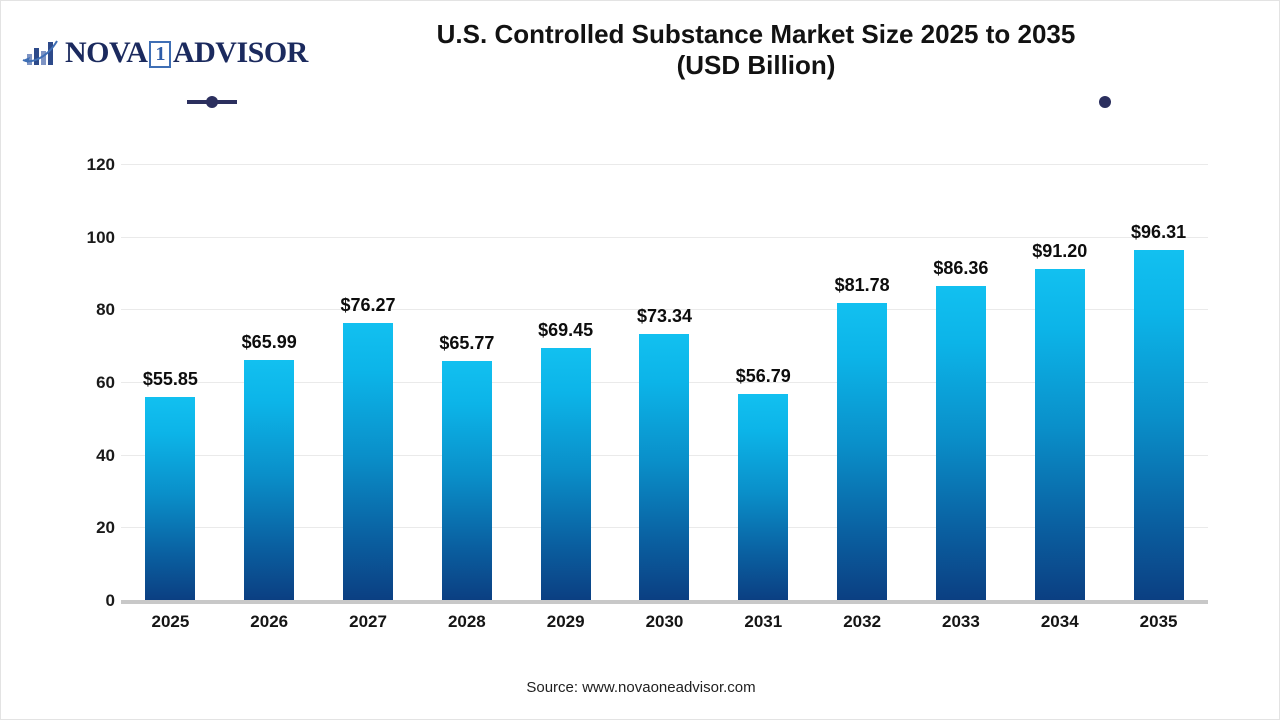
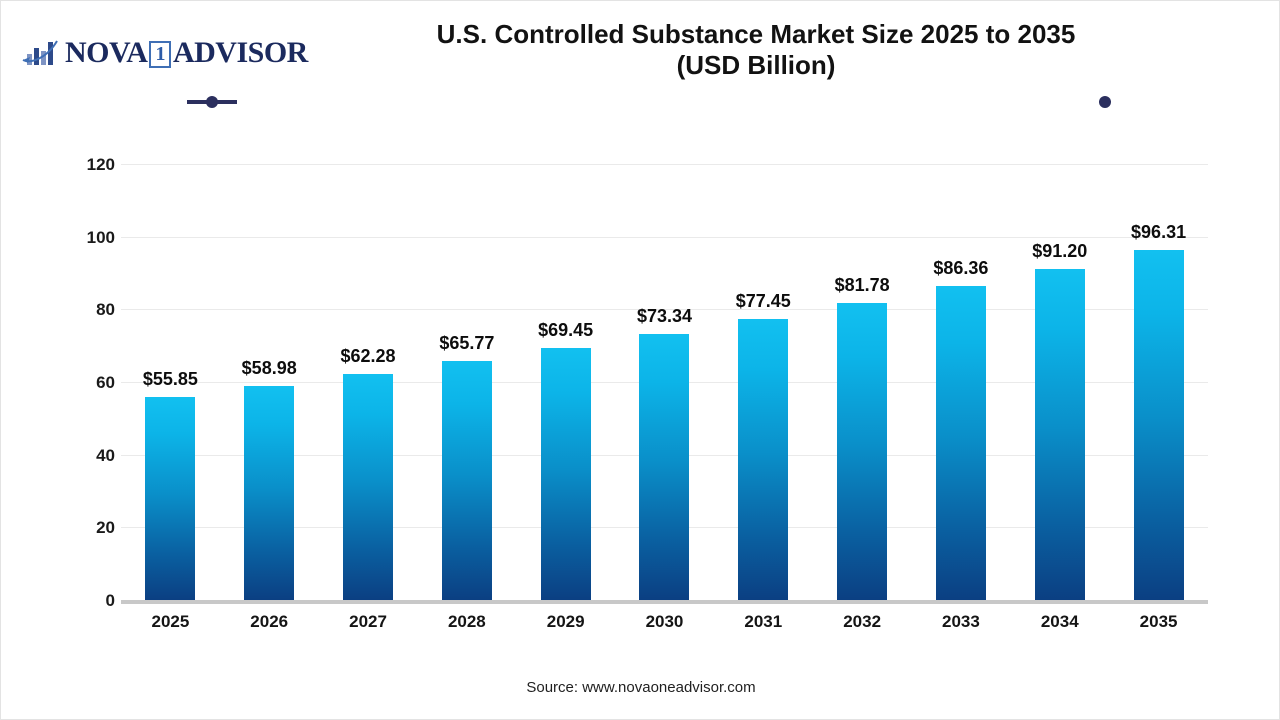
2026: $65.99 -> $58.98
2027: $76.27 -> $62.28
2031: $56.79 -> $77.45
